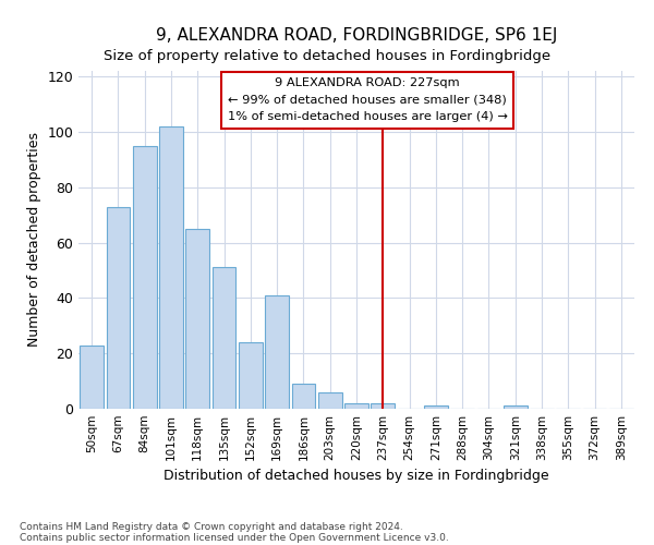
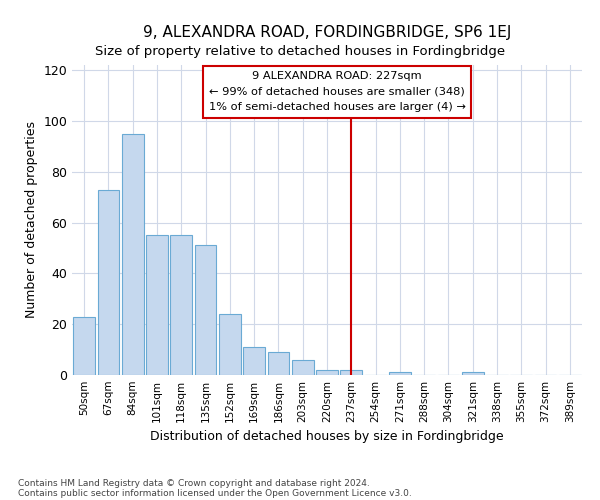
101sqm: 102 -> 55
118sqm: 65 -> 55
169sqm: 41 -> 11
